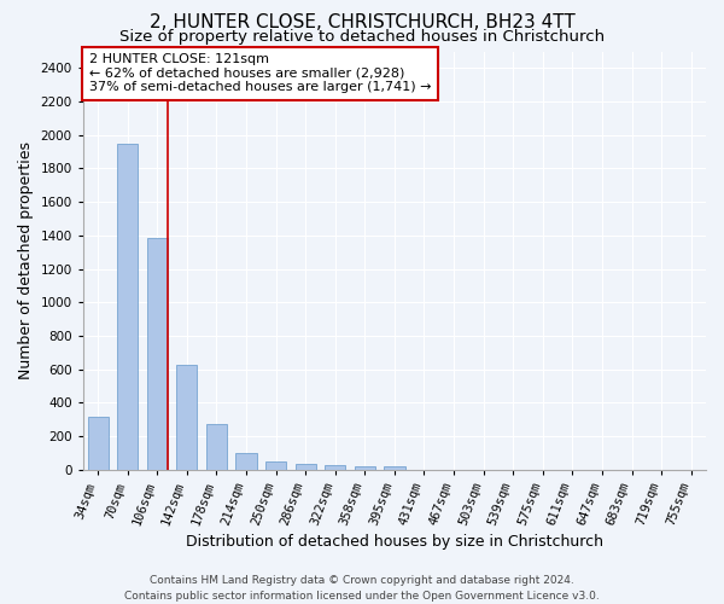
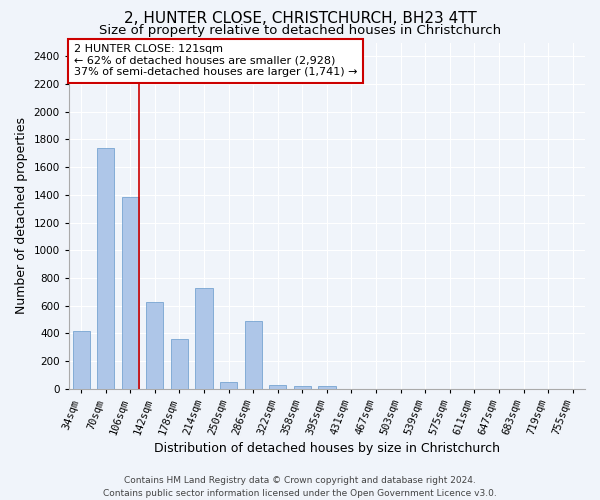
34sqm: 320 -> 420
70sqm: 1950 -> 1740
178sqm: 280 -> 360
214sqm: 100 -> 730
286sqm: 40 -> 490
